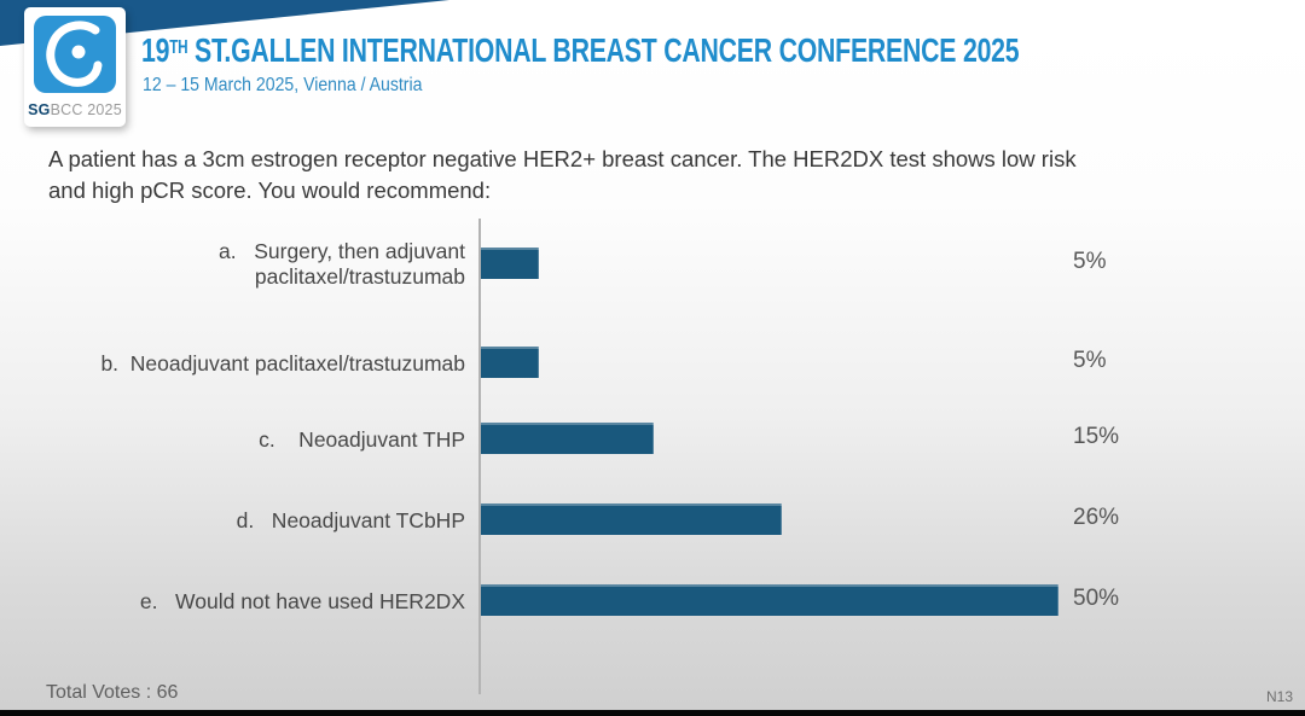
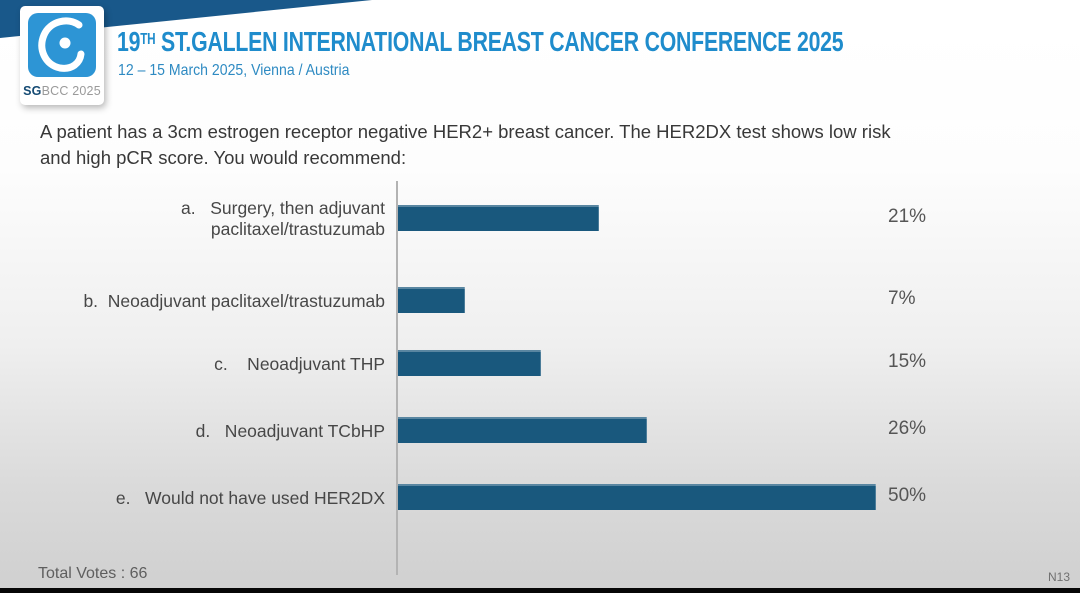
a. Surgery, then adjuvant paclitaxel/trastuzumab: 5% -> 21%
b. Neoadjuvant paclitaxel/trastuzumab: 5% -> 7%
